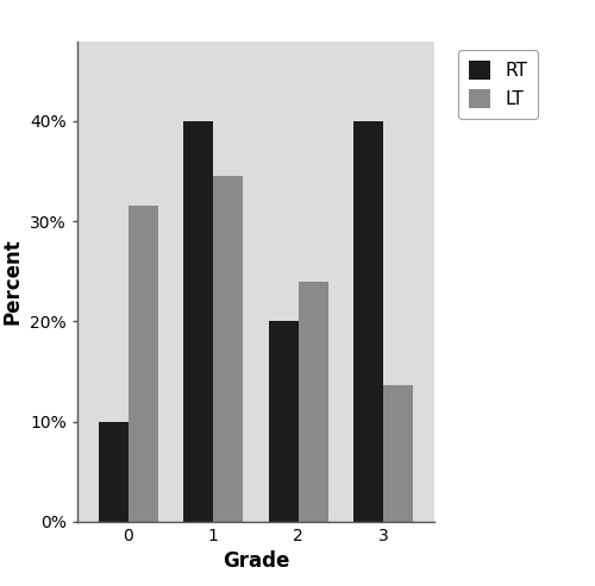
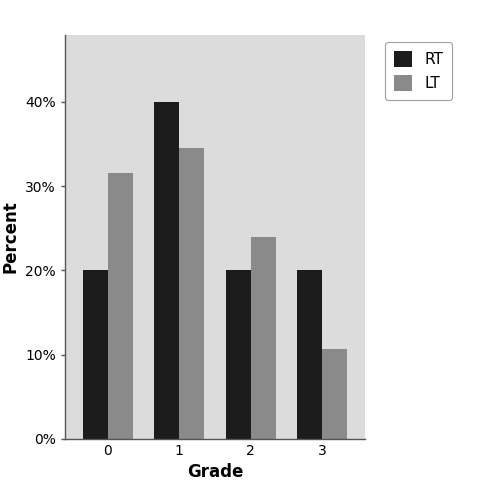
RT/0: 10% -> 20%
RT/3: 40% -> 20%
LT/3: 13.6% -> 10.7%
